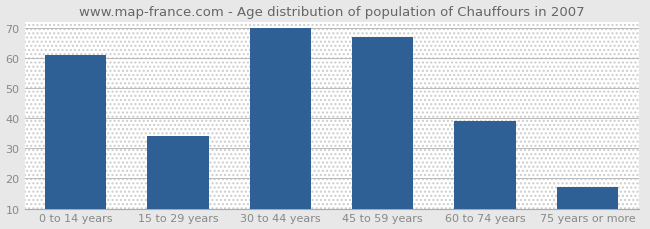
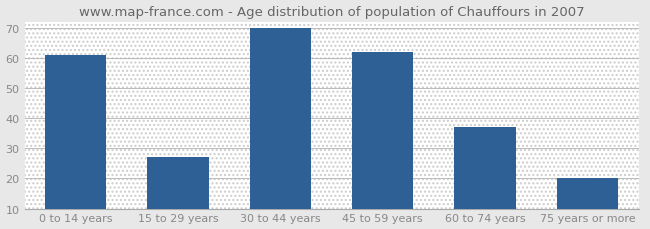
15 to 29 years: 34 -> 27
45 to 59 years: 67 -> 62
60 to 74 years: 39 -> 37
75 years or more: 17 -> 20
